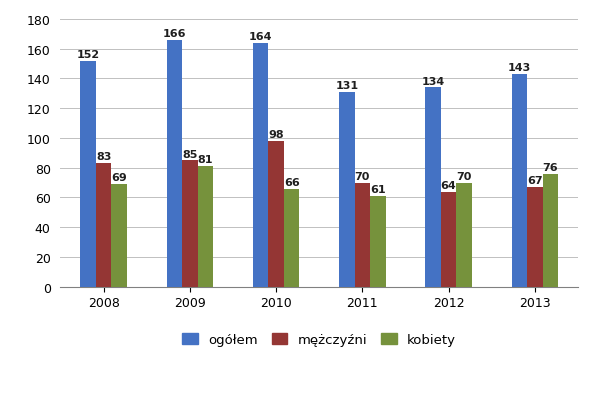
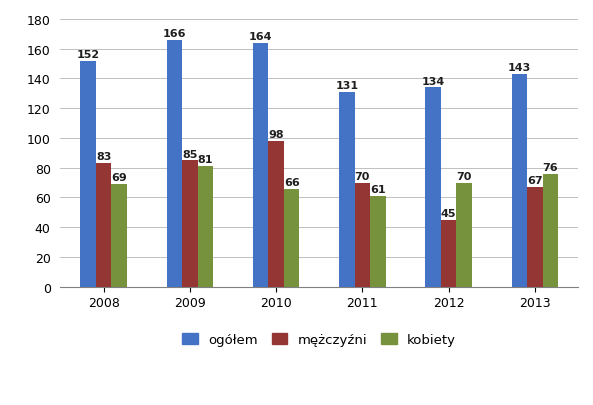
mężczyźni/2012: 64 -> 45
